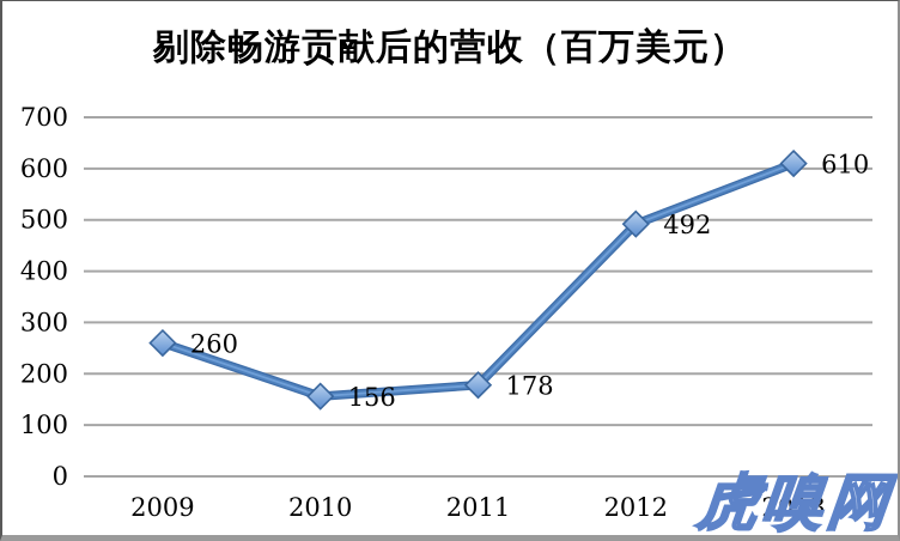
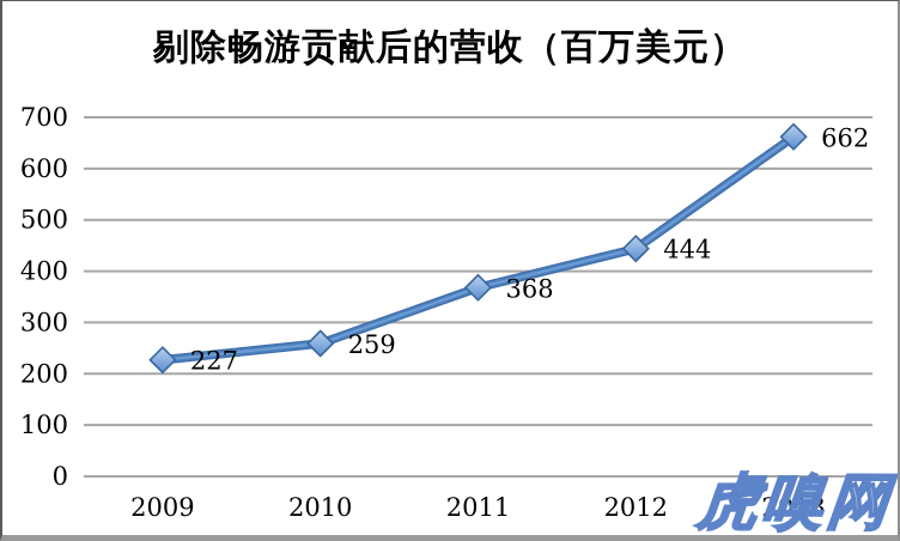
2009: 260 -> 227
2010: 156 -> 259
2011: 178 -> 368
2012: 492 -> 444
2013: 610 -> 662
